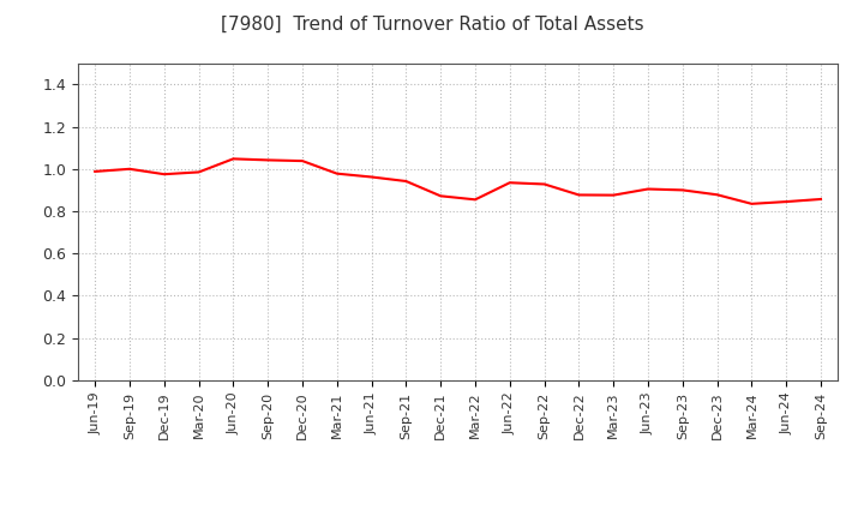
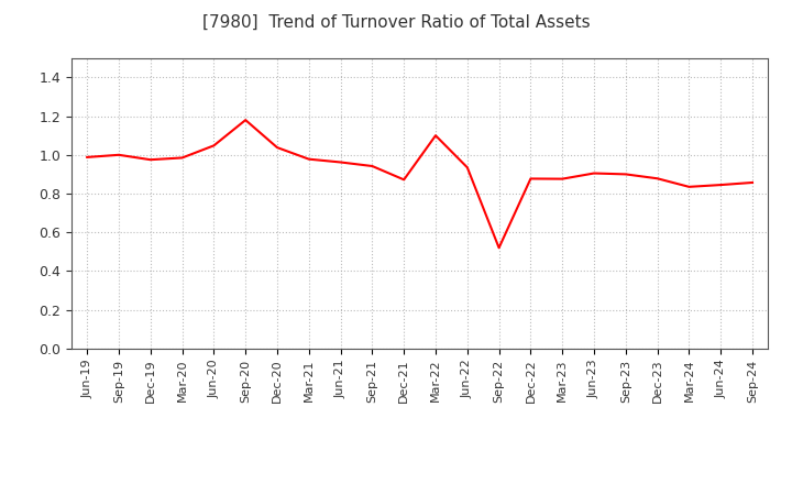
Sep-20: 1.04 -> 1.18
Mar-22: 0.85 -> 1.10
Sep-22: 0.93 -> 0.52
